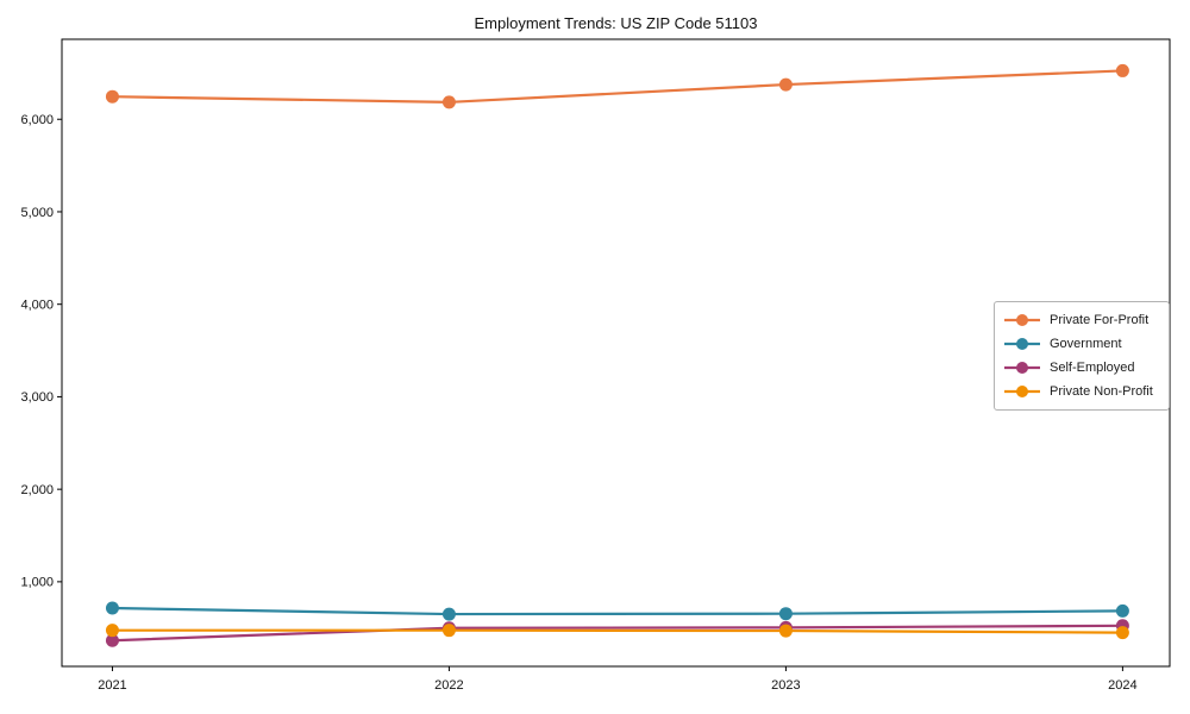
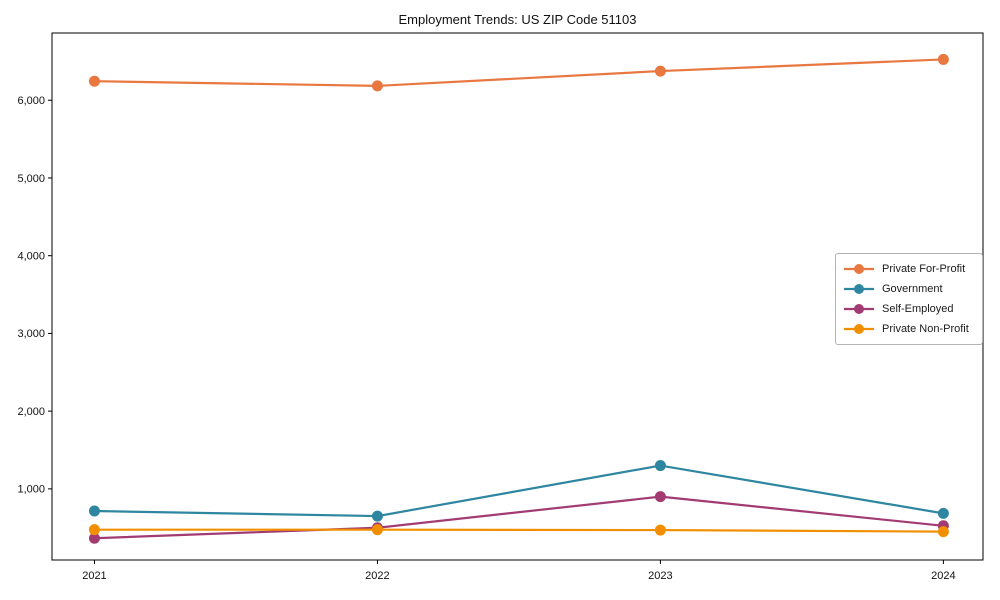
Government/2023: 700 -> 1300
Self-Employed/2023: 500 -> 900
